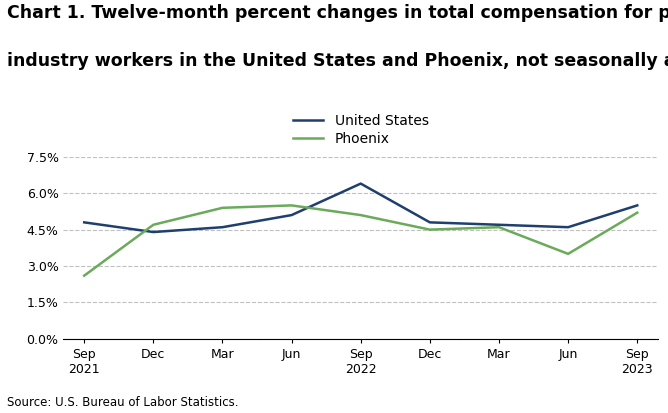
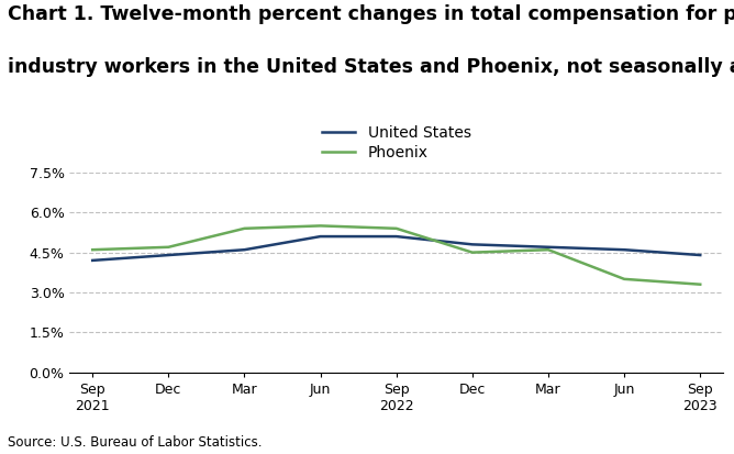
United States/Sep 2021: 4.8% -> 4.2%
Phoenix/Sep 2021: 2.6% -> 4.6%
United States/Sep 2022: 6.4% -> 5.1%
Phoenix/Sep 2022: 5.1% -> 5.4%
United States/Sep 2023: 5.5% -> 4.4%
Phoenix/Sep 2023: 5.2% -> 3.3%
